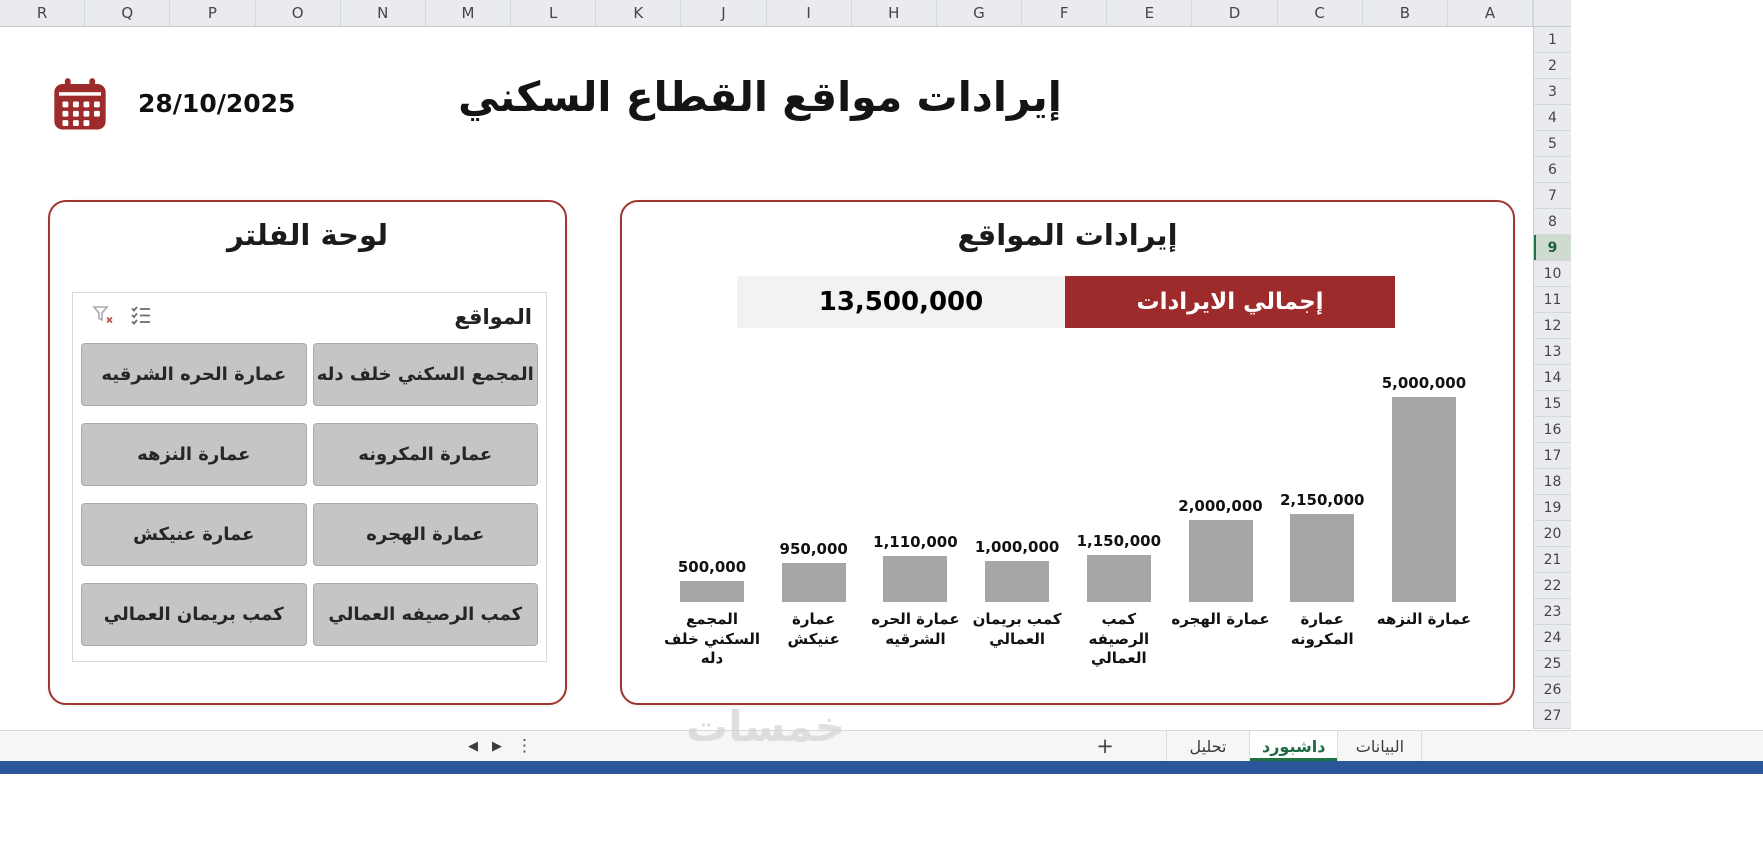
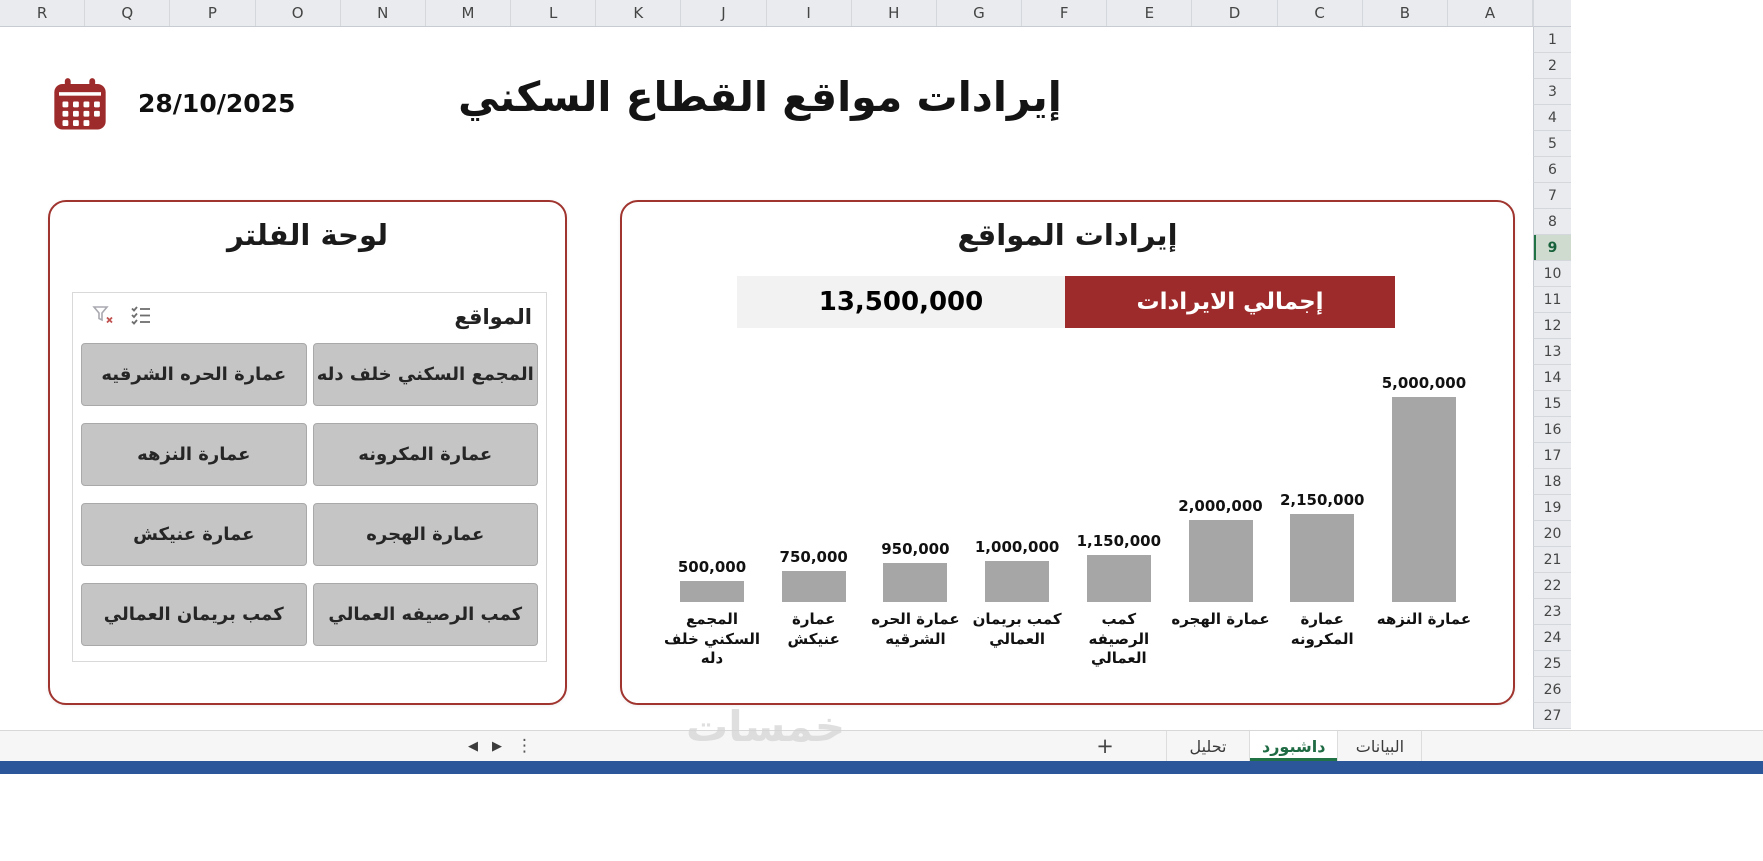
عمارة عنيكش: 950,000 -> 750,000
عمارة الحره الشرقيه: 1,110,000 -> 950,000
